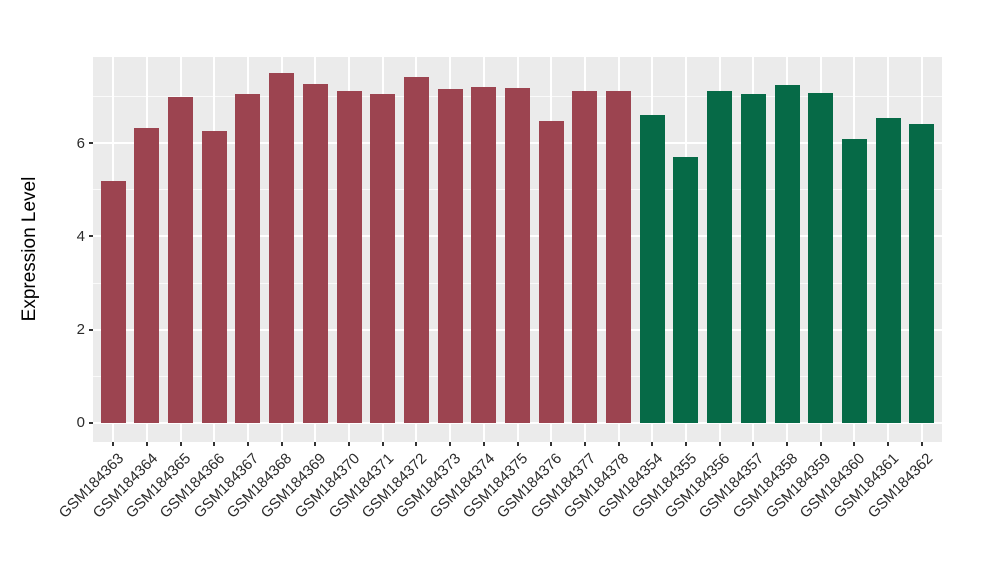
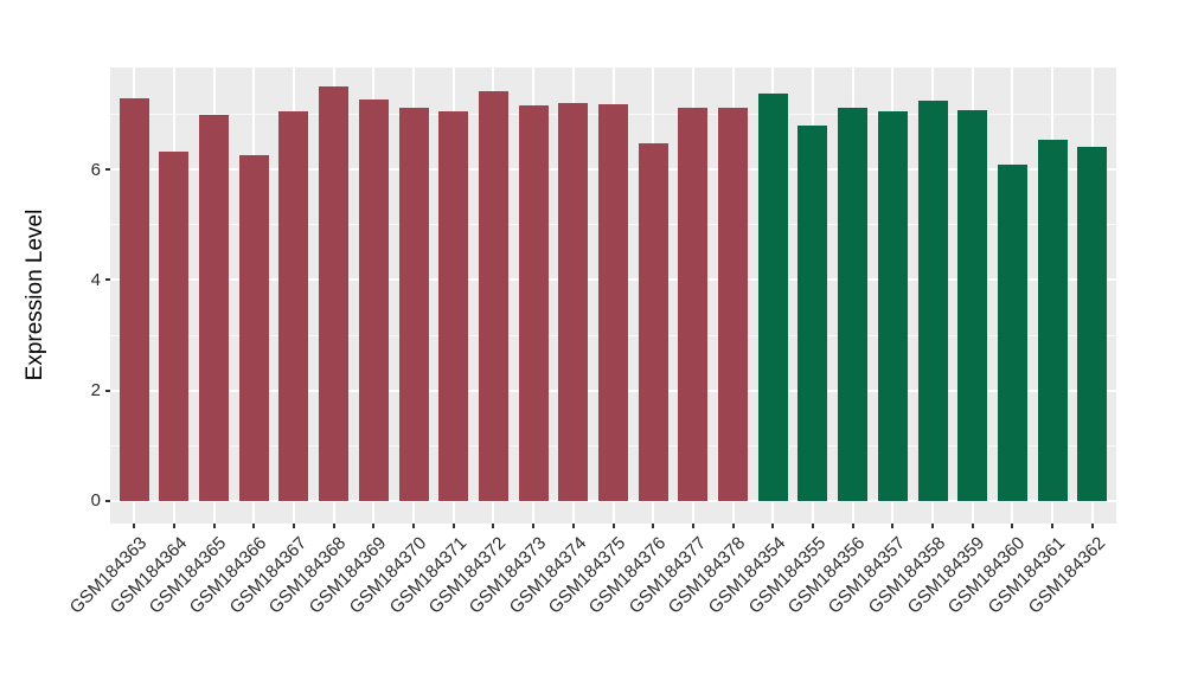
GSM184363: 5.2 -> 7.3
GSM184354: 6.6 -> 7.4
GSM184355: 5.7 -> 6.8
